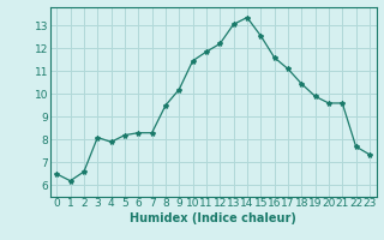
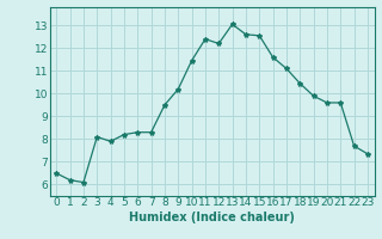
2: 6.6 -> 6.1
11: 11.8 -> 12.4
14: 13.3 -> 12.6
